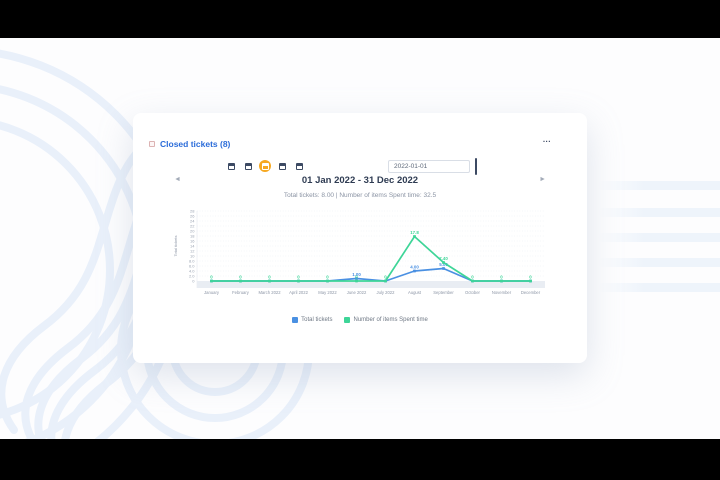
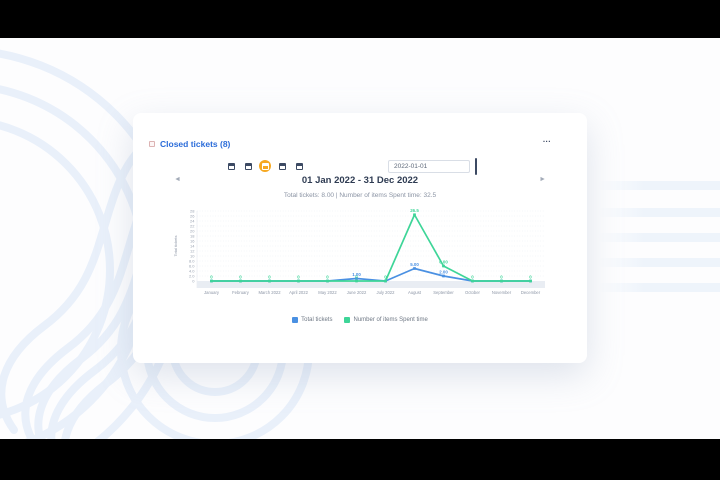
Total tickets/August: 4.00 -> 5.00
Number of items Spent time/August: 17.8 -> 26.5
Total tickets/September: 5.00 -> 2.00
Number of items Spent time/September: 7.40 -> 6.00
